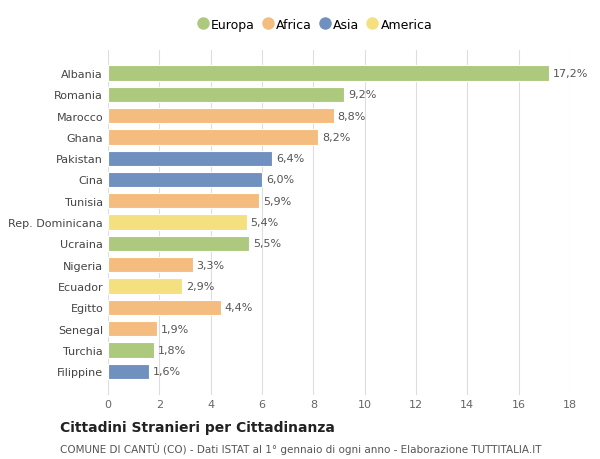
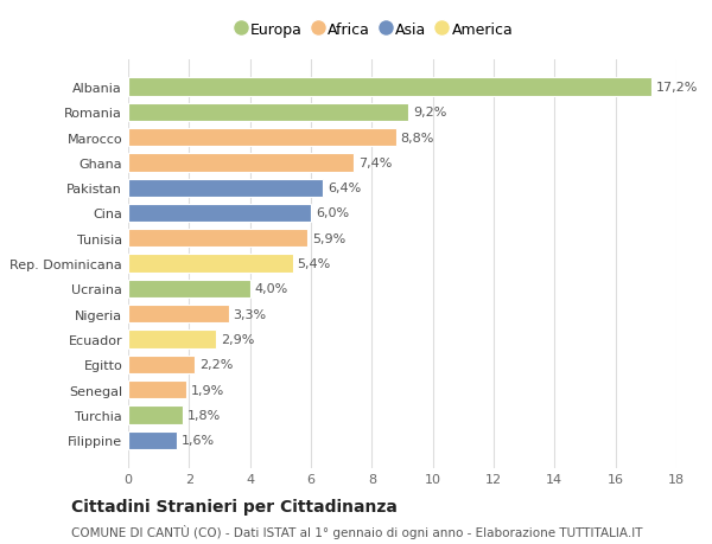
Ghana: 8,2% -> 7,4%
Ucraina: 5,5% -> 4,0%
Egitto: 4,4% -> 2,2%
